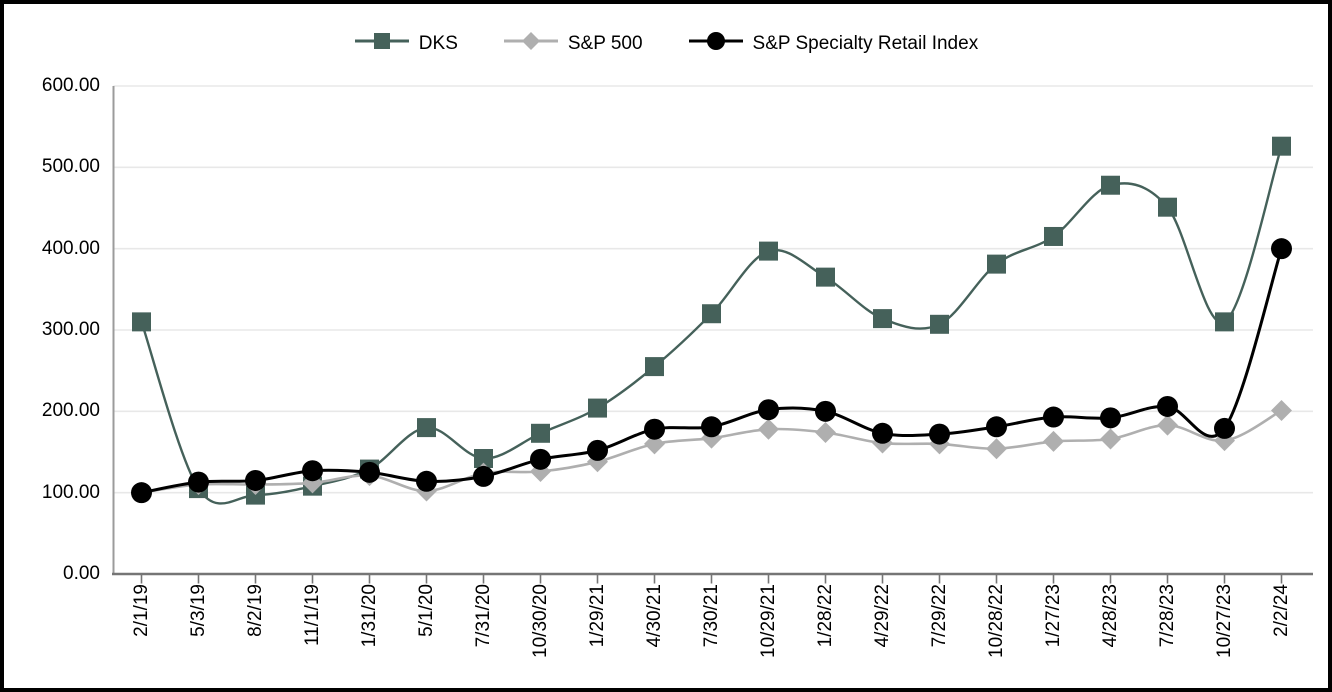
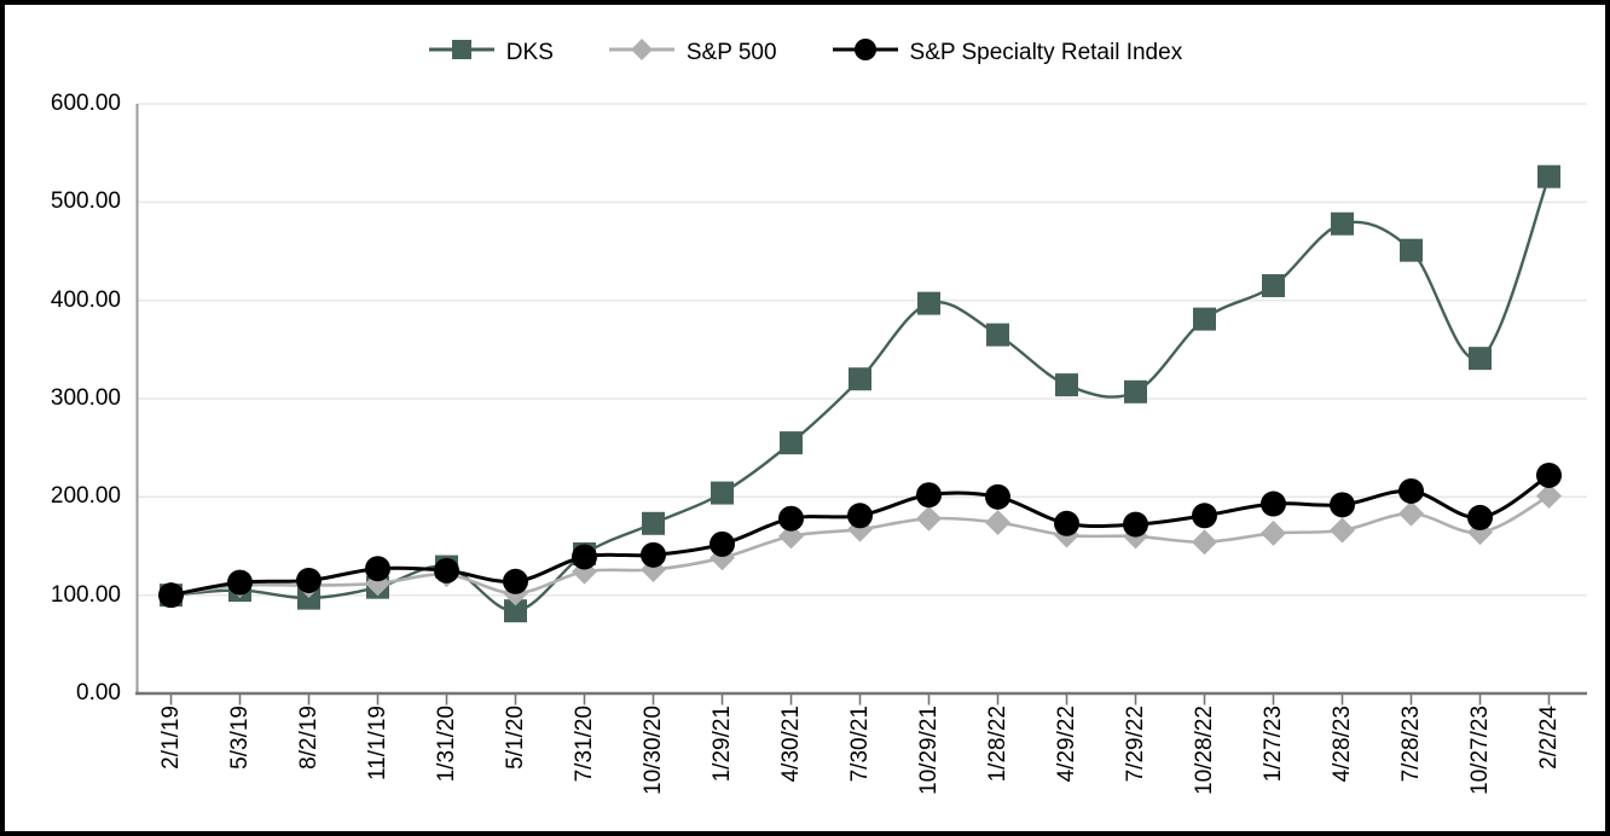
DKS/2/1/19: 310 -> 100
DKS/5/1/20: 180 -> 80
S&P Specialty Retail Index/7/31/20: 120 -> 140
DKS/10/27/23: 310 -> 340
S&P Specialty Retail Index/2/2/24: 400 -> 220
